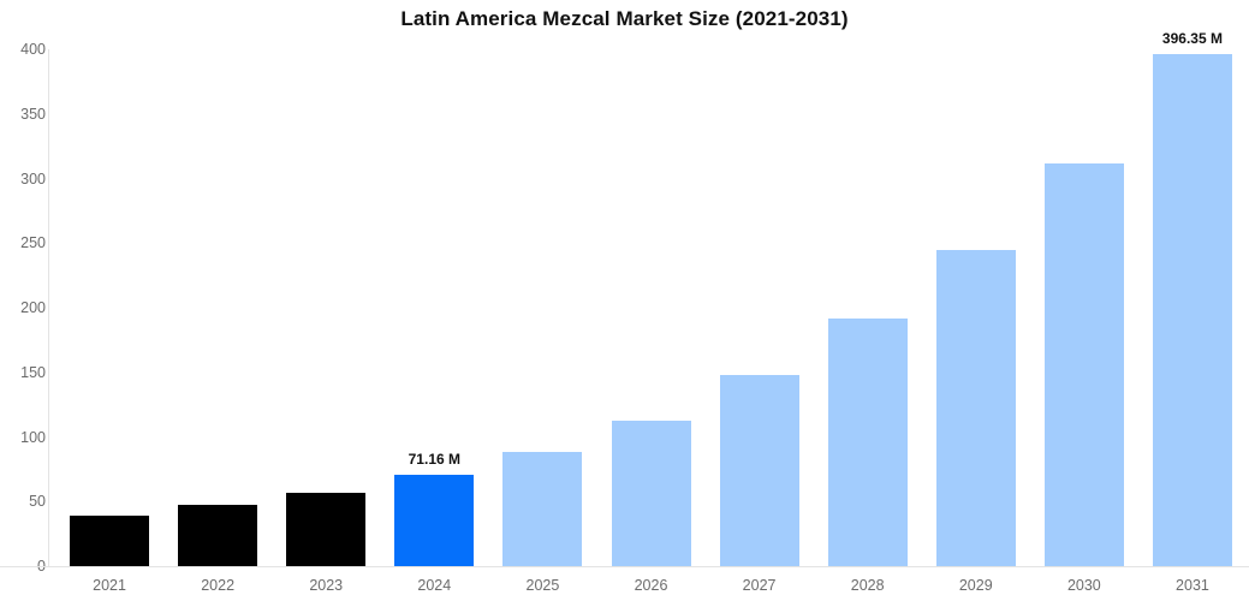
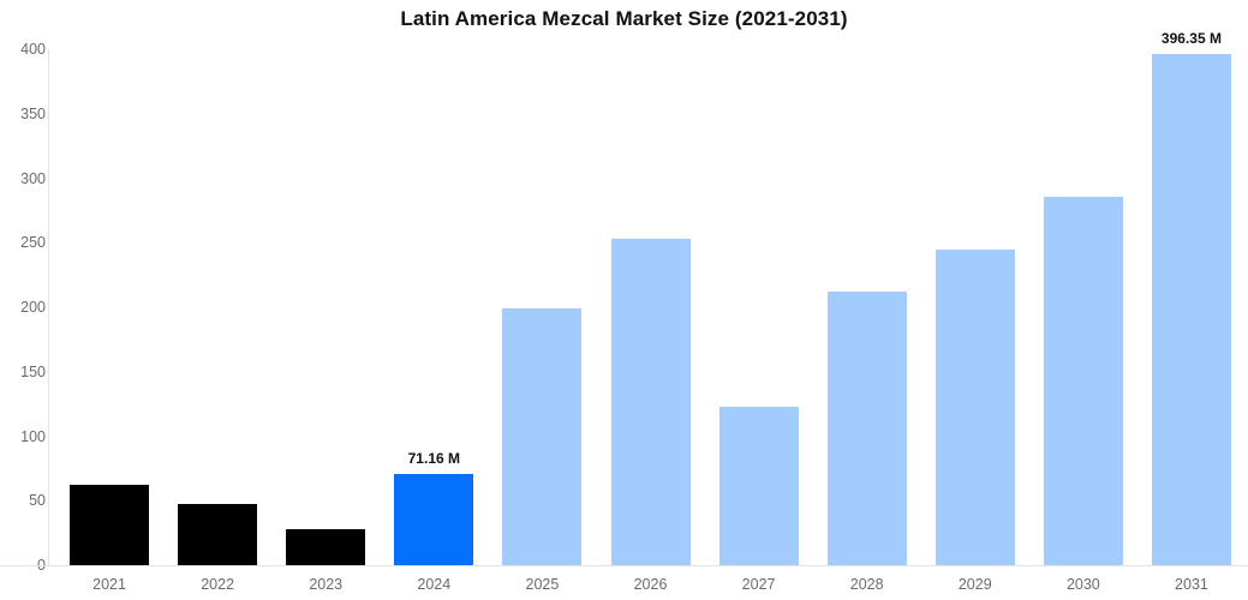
2021: 39 -> 62
2023: 56 -> 28
2025: 88 -> 199
2026: 112 -> 253
2027: 148 -> 123
2028: 192 -> 212
2030: 312 -> 286
